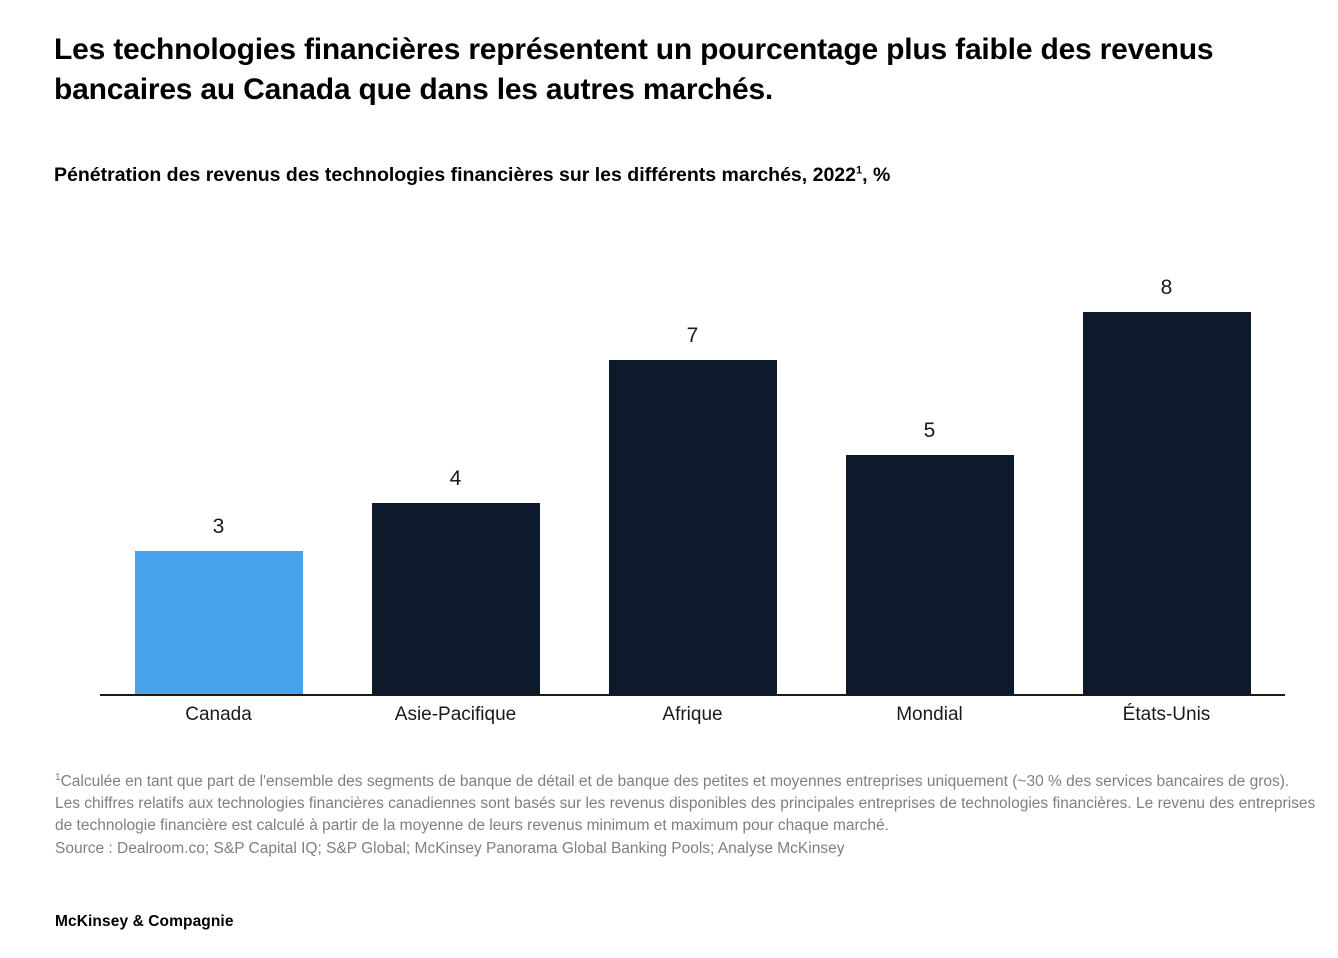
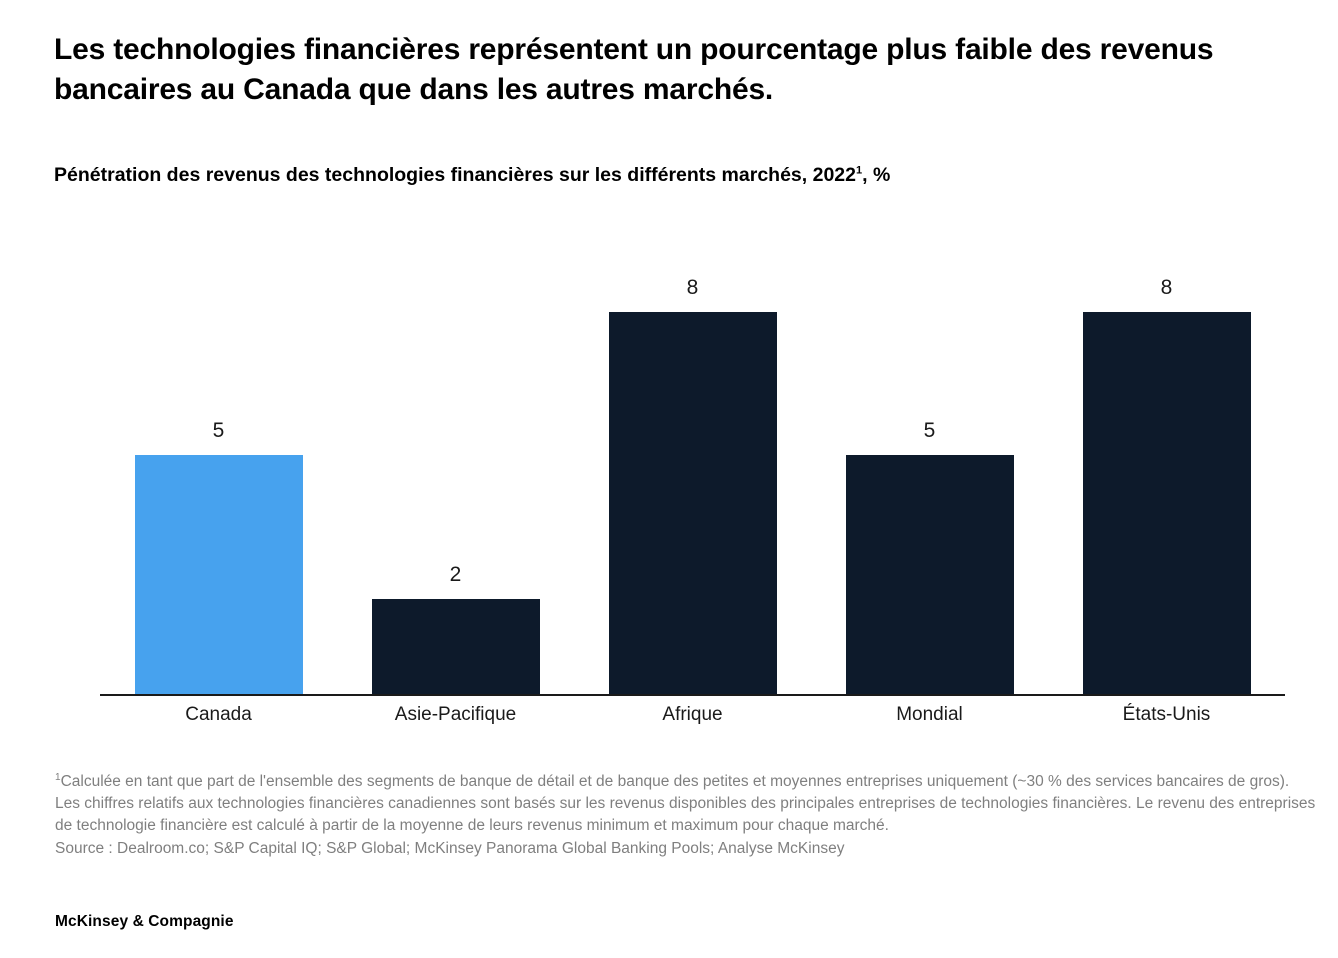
Canada: 3 -> 5
Asie-Pacifique: 4 -> 2
Afrique: 7 -> 8
